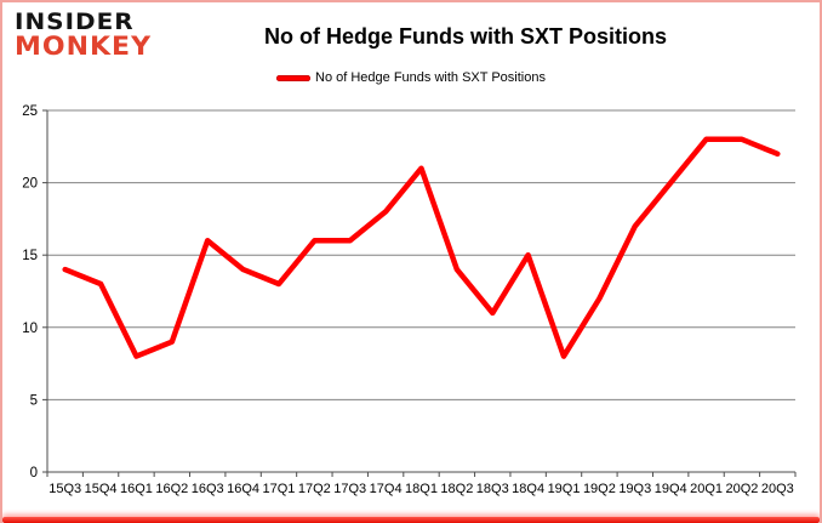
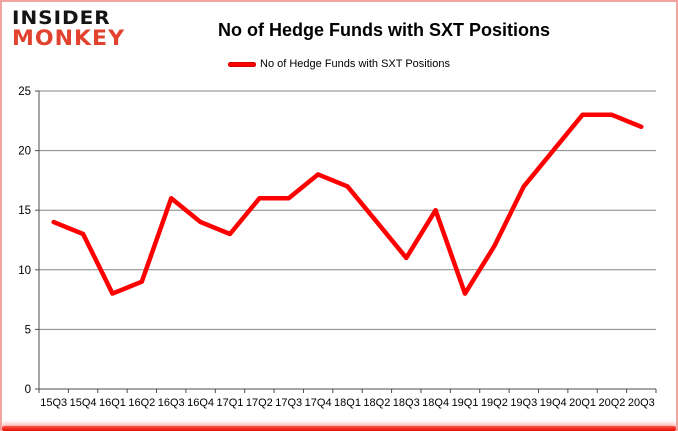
18Q1: 21 -> 17
